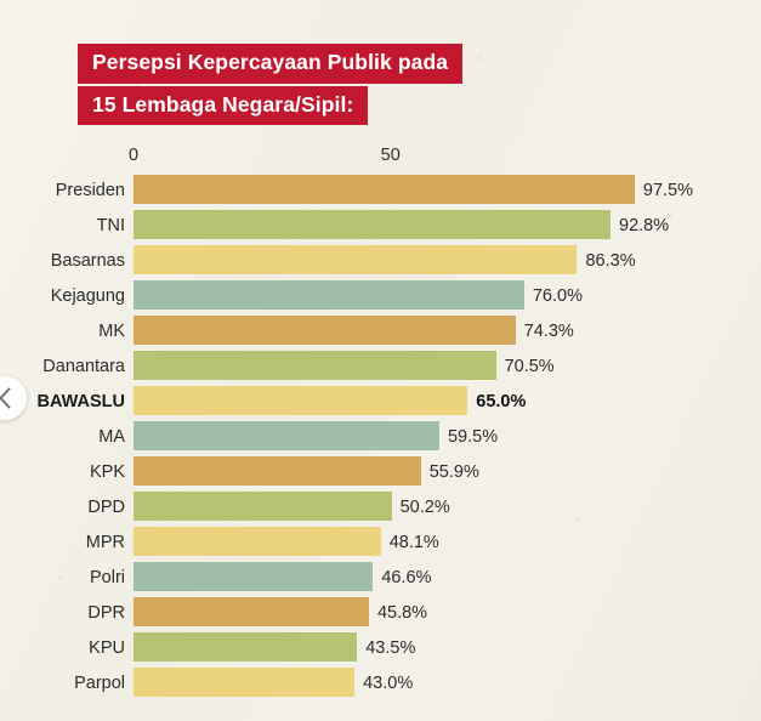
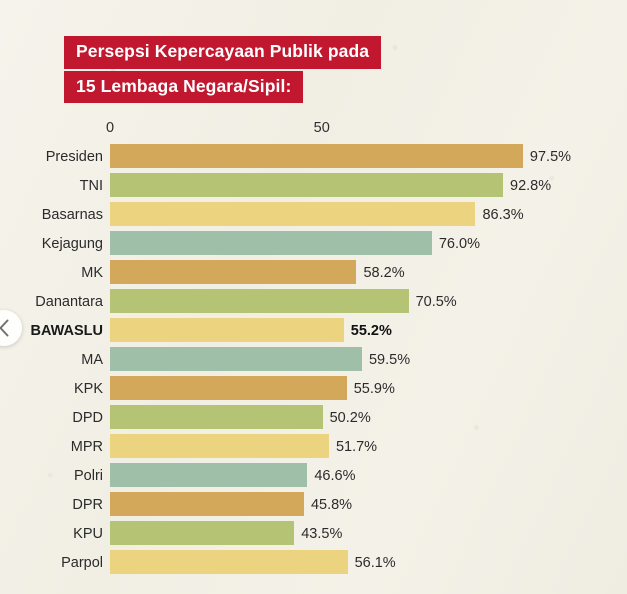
MK: 74.3% -> 58.2%
BAWASLU: 65.0% -> 55.2%
MPR: 48.1% -> 51.7%
Parpol: 43.0% -> 56.1%
